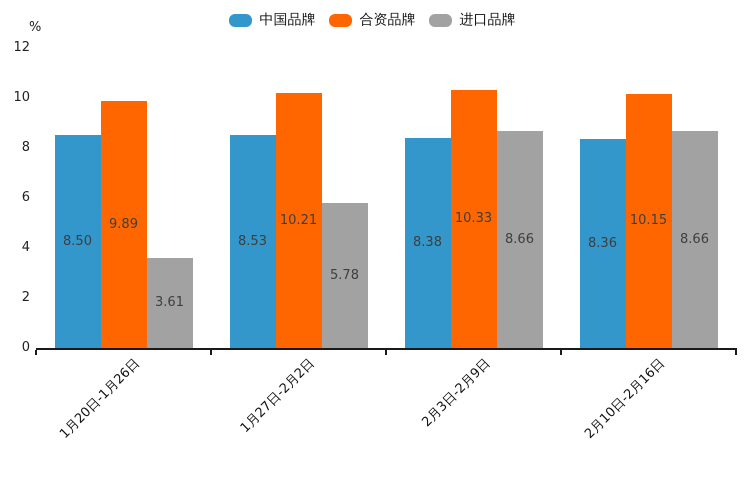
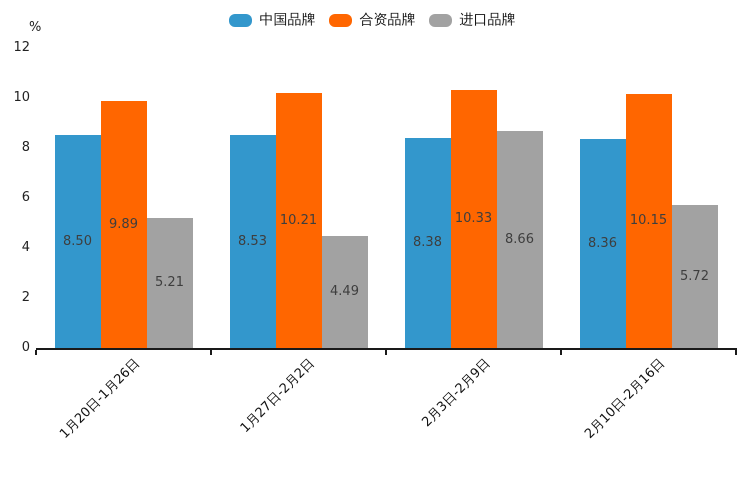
进口品牌/1月20日-1月26日: 3.61 -> 5.21
进口品牌/1月27日-2月2日: 5.78 -> 4.49
进口品牌/2月10日-2月16日: 8.66 -> 5.72
